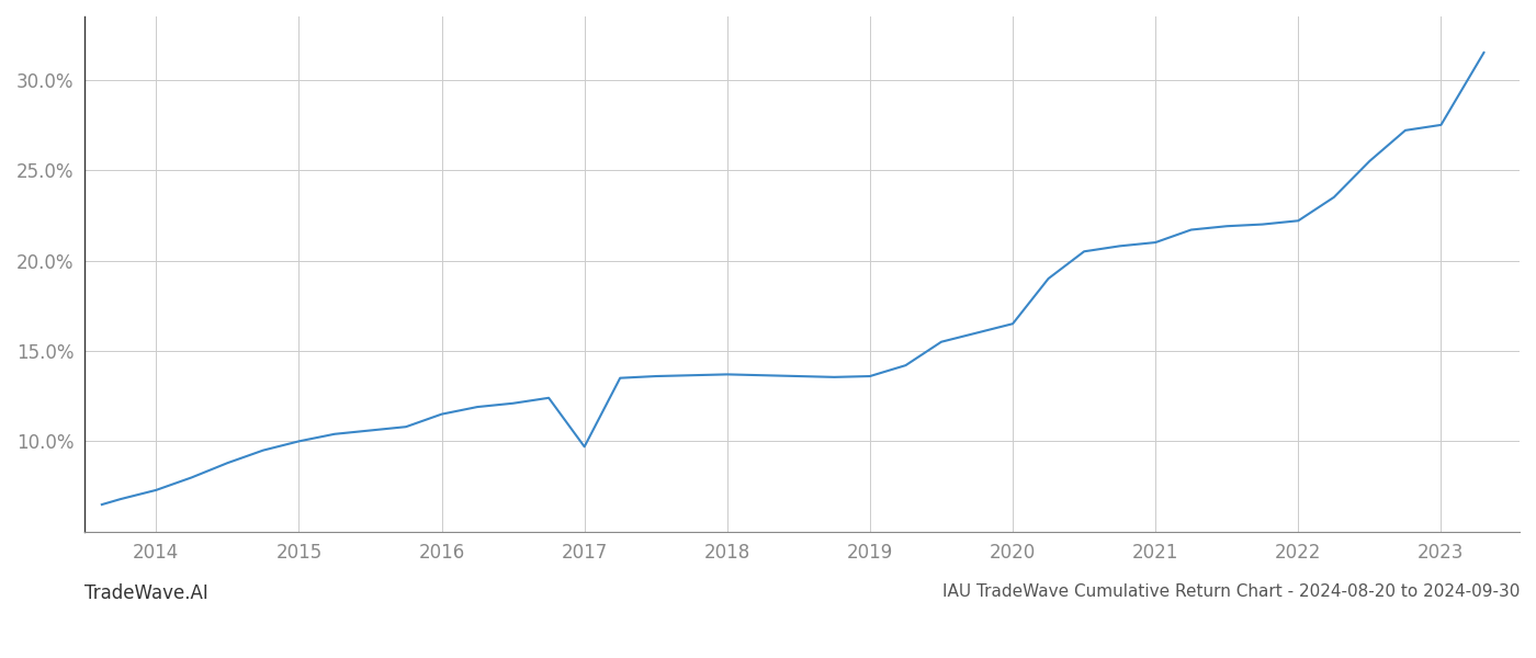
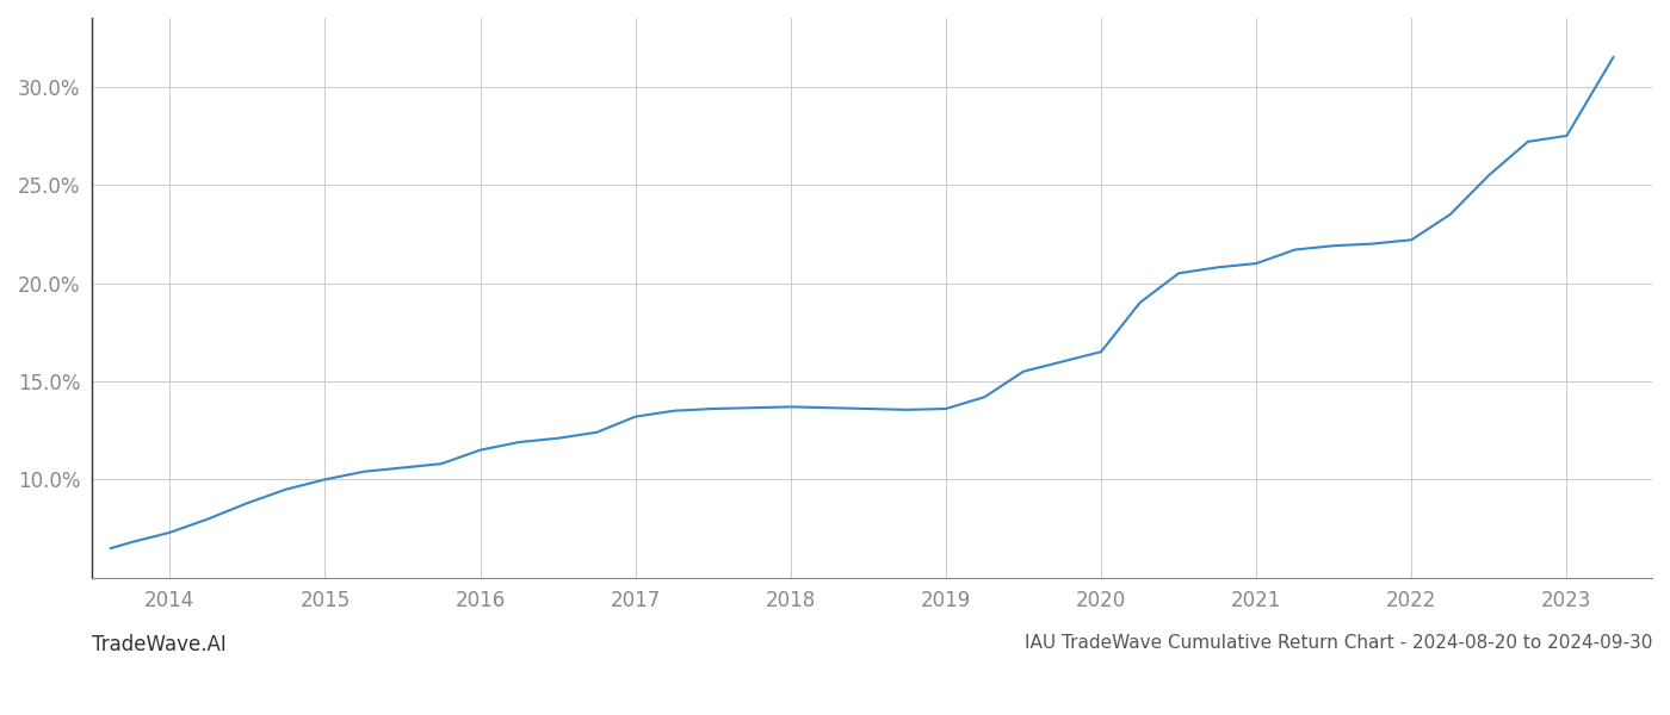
2017: 9.7% -> 13.2%
